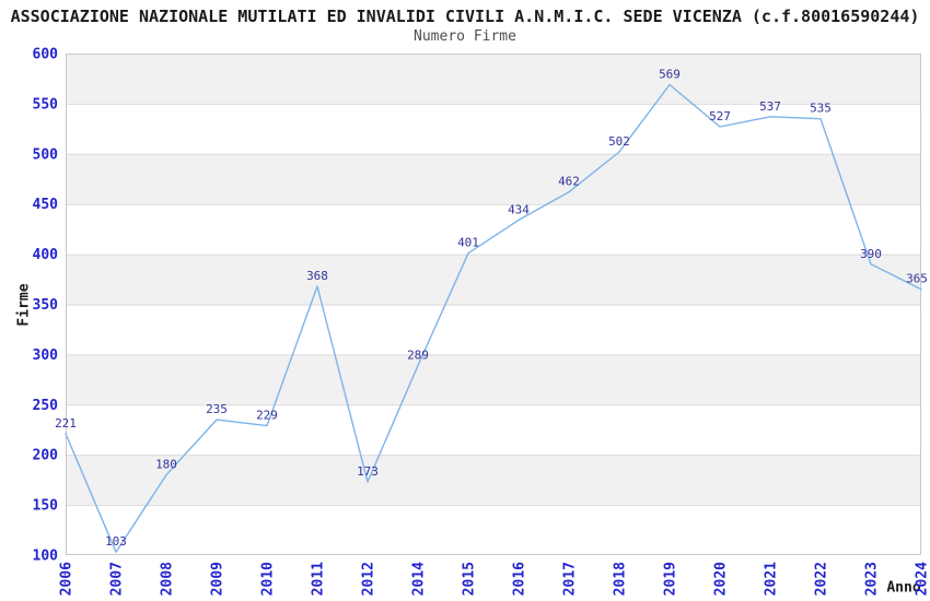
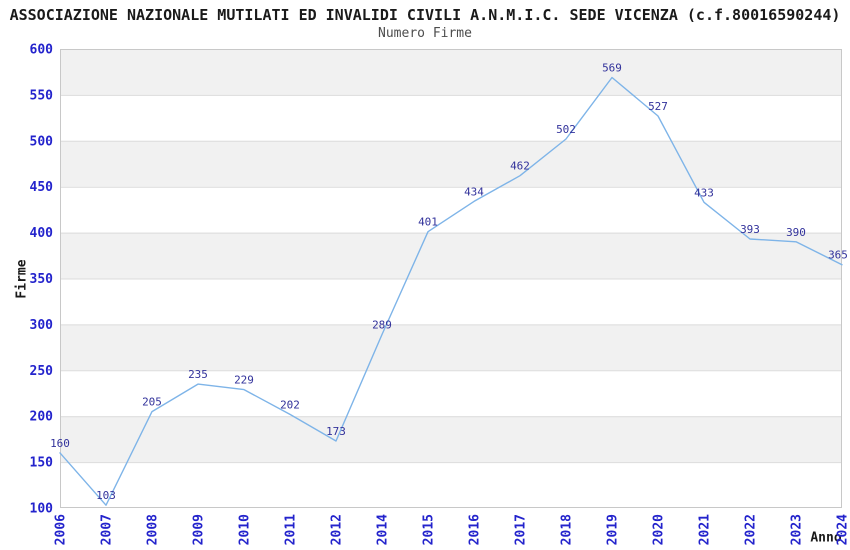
2006: 221 -> 160
2008: 180 -> 205
2011: 368 -> 202
2021: 537 -> 433
2022: 535 -> 393
